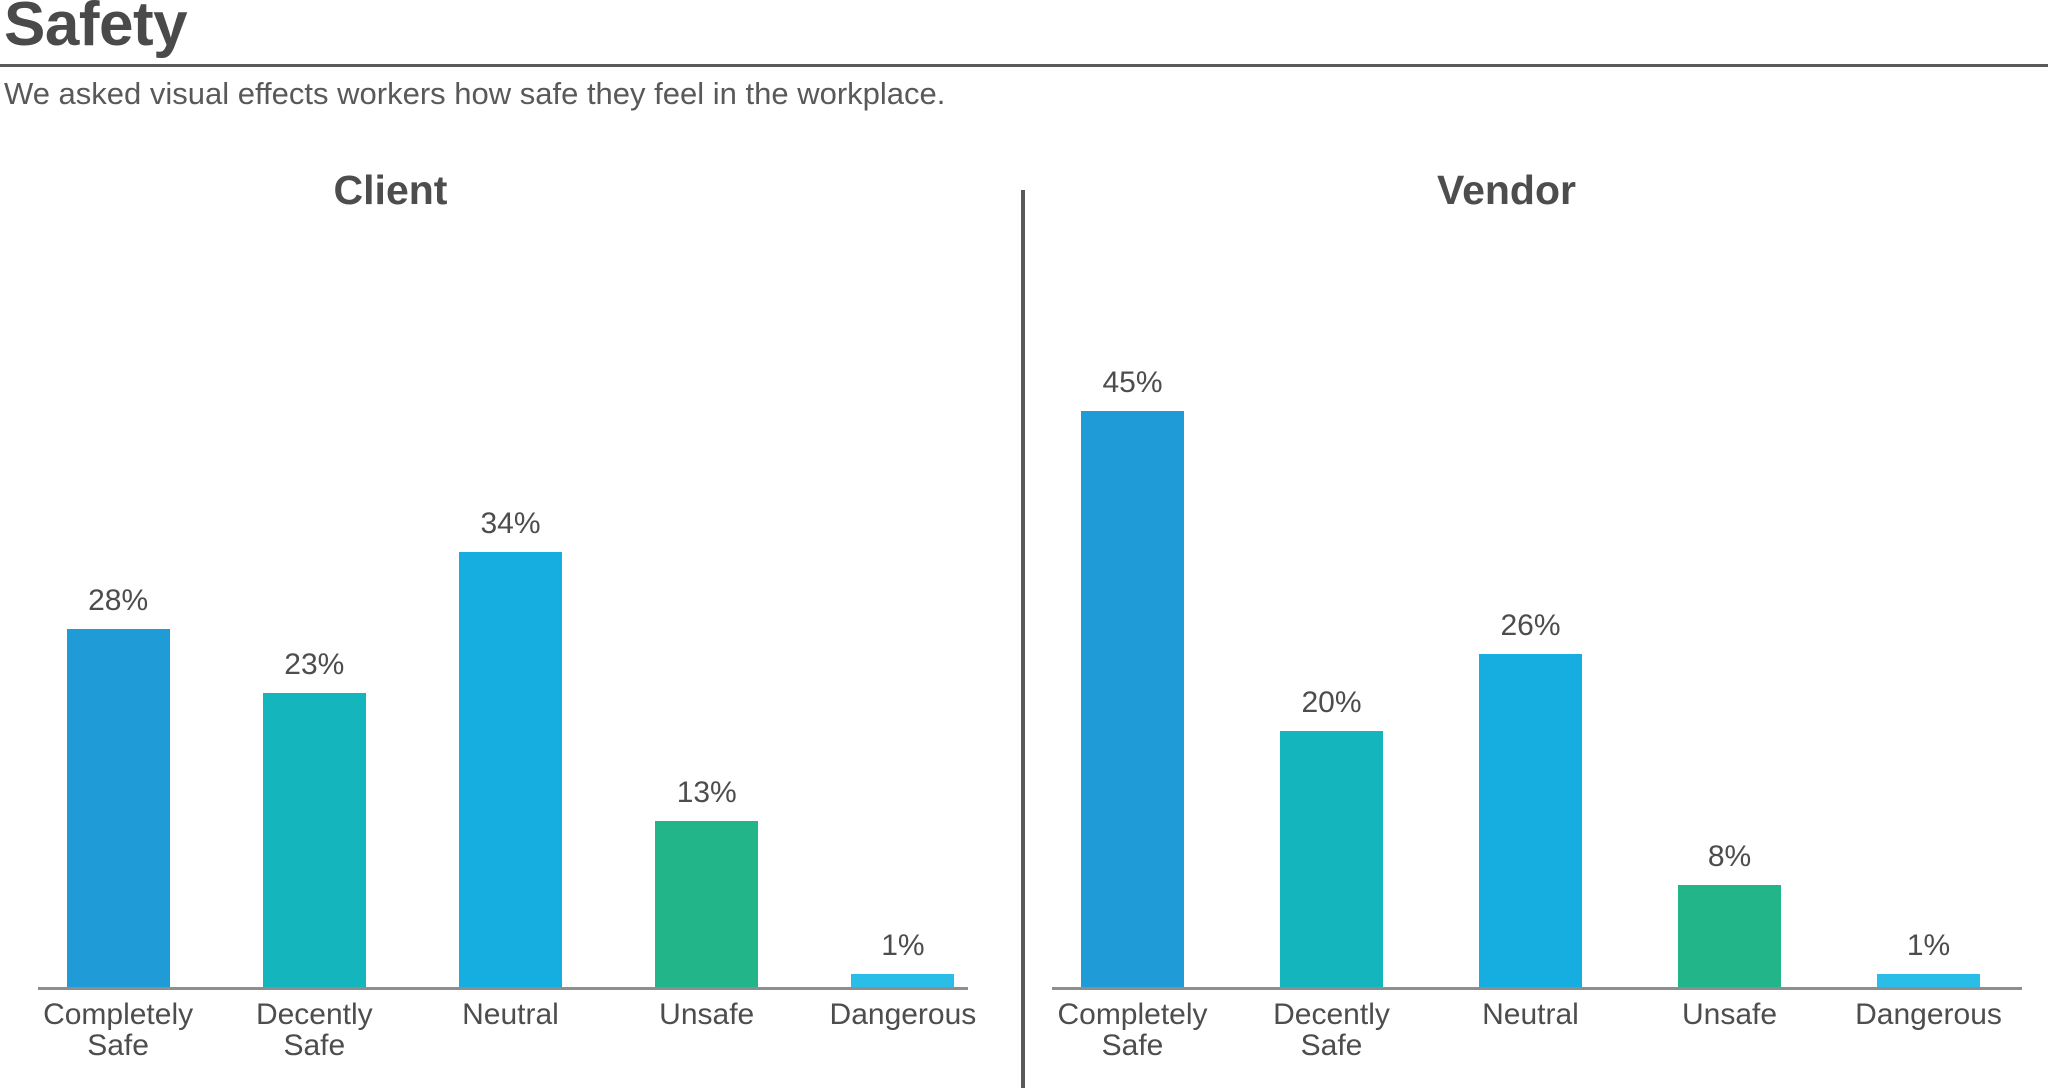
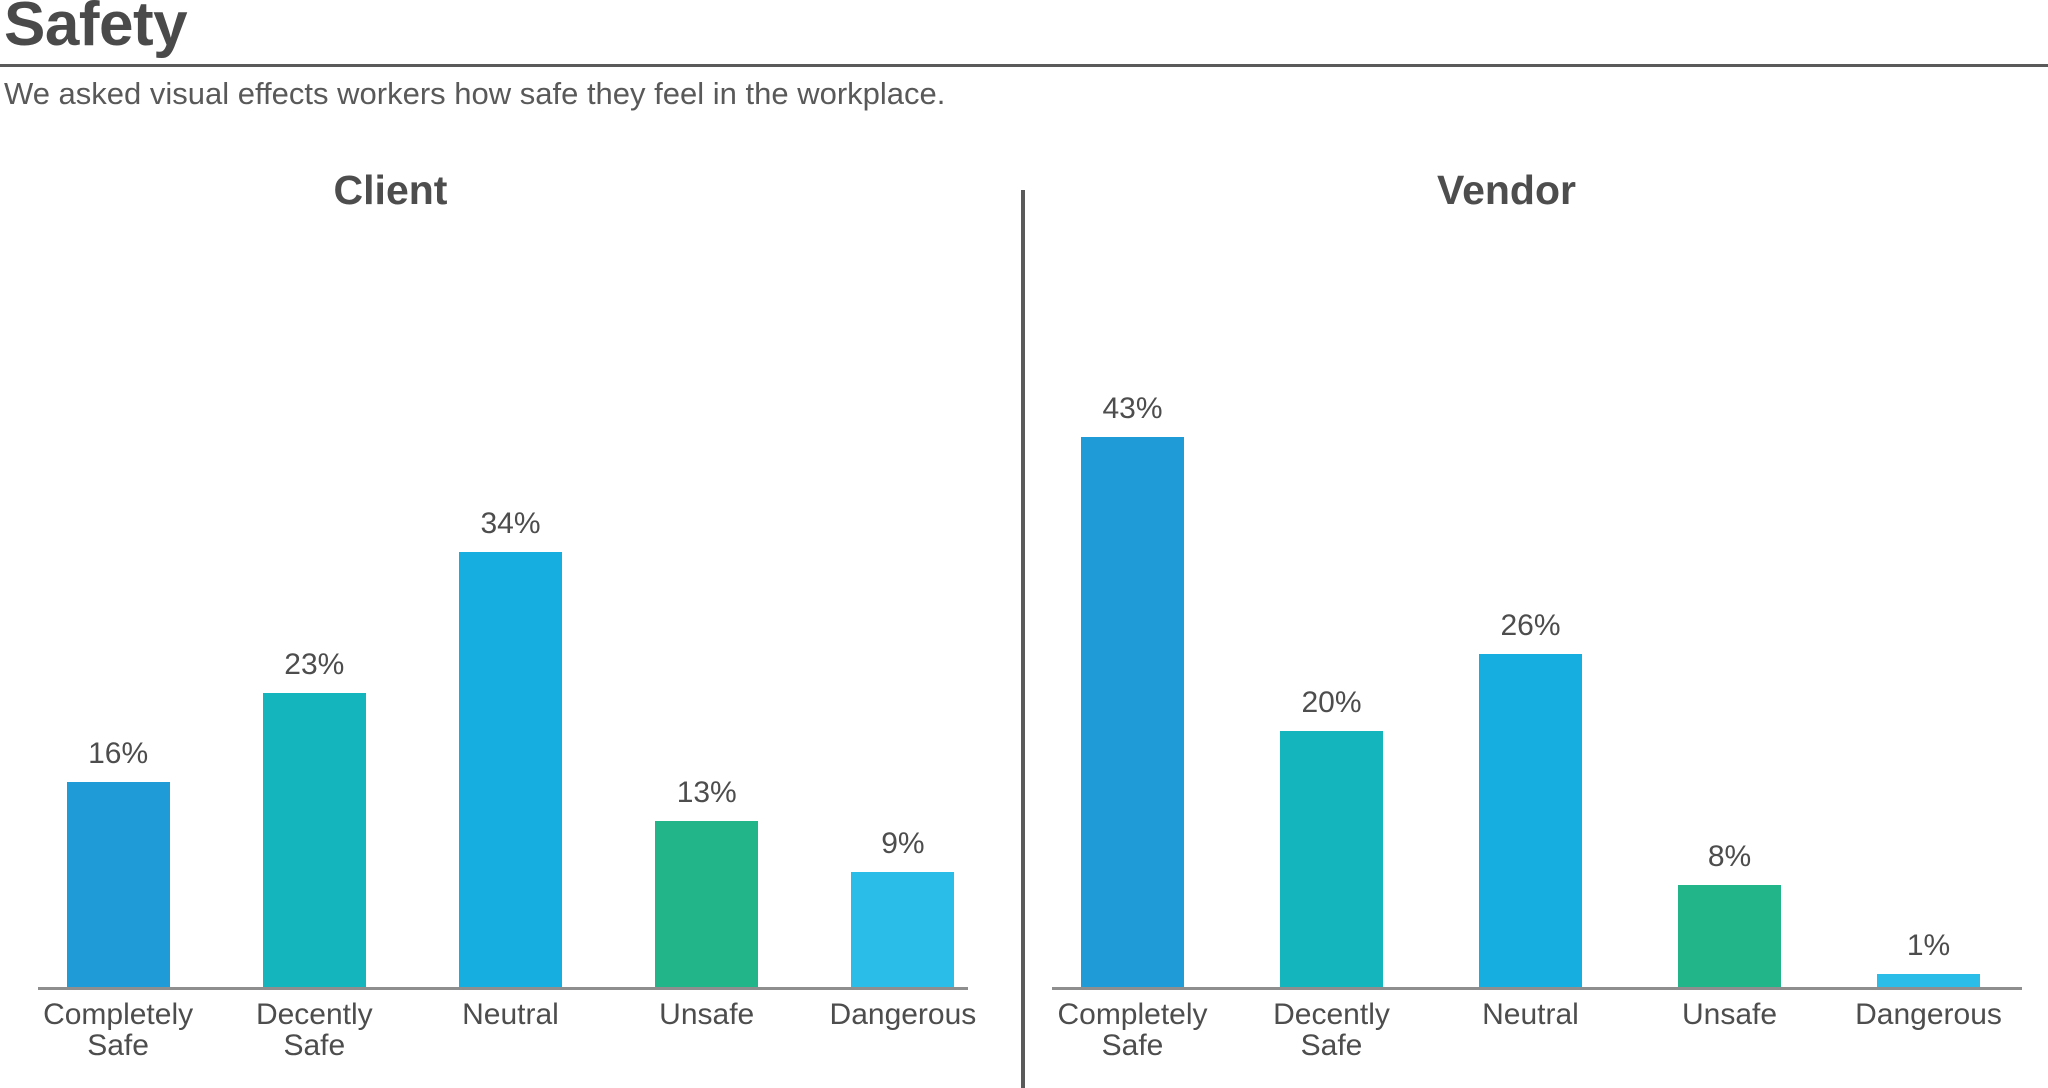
Client/Completely Safe: 28% -> 16%
Client/Dangerous: 1% -> 9%
Vendor/Completely Safe: 45% -> 43%
